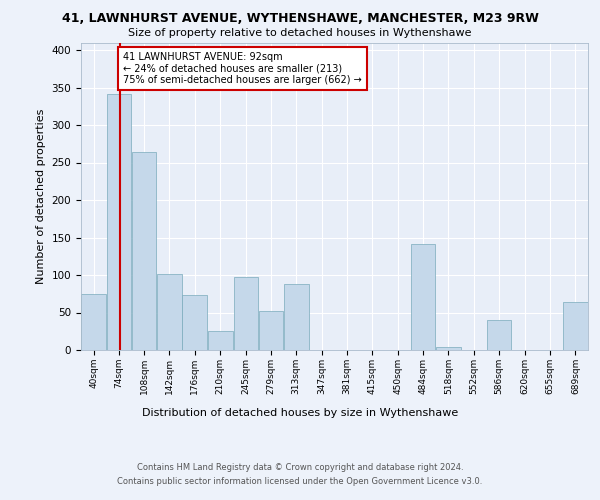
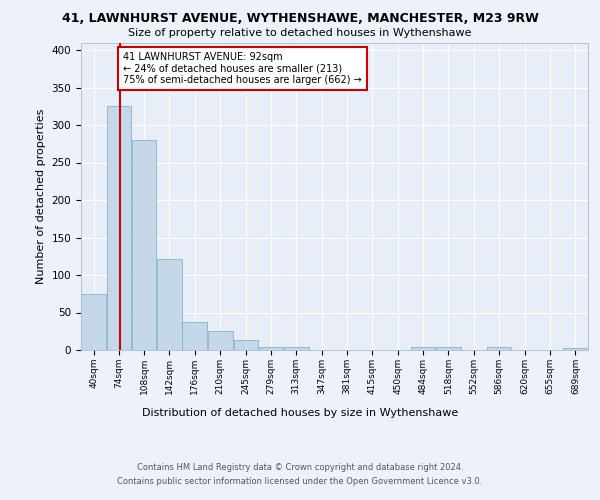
74sqm: 342 -> 325
108sqm: 264 -> 280
142sqm: 102 -> 122
176sqm: 74 -> 38
245sqm: 98 -> 14
279sqm: 52 -> 4
313sqm: 88 -> 4
484sqm: 142 -> 4
586sqm: 40 -> 4
689sqm: 64 -> 3
